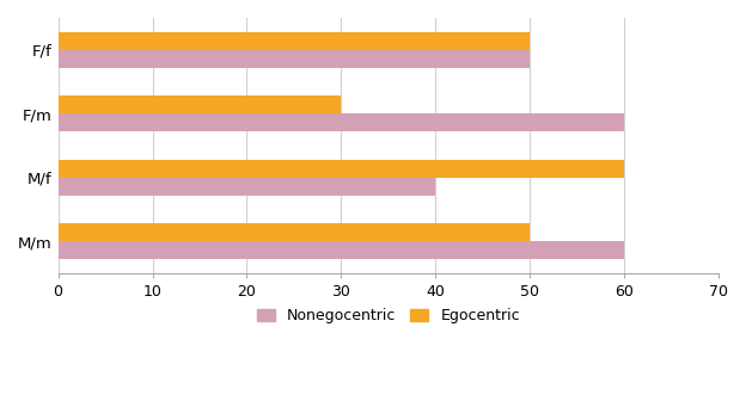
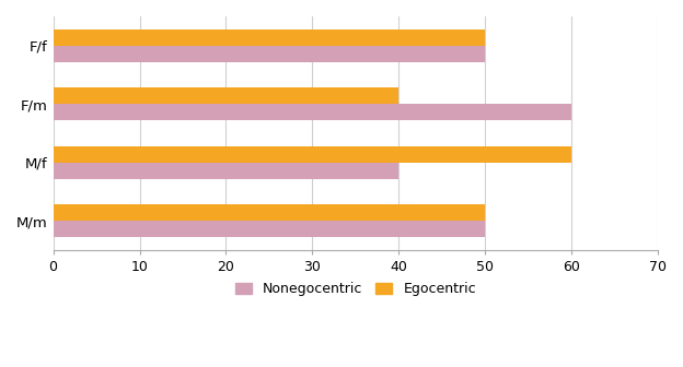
Egocentric/F/m: 30 -> 40
Nonegocentric/M/m: 60 -> 50
